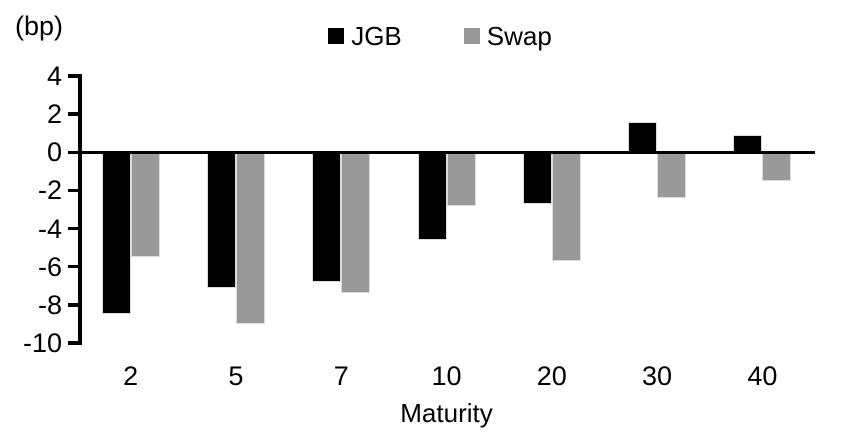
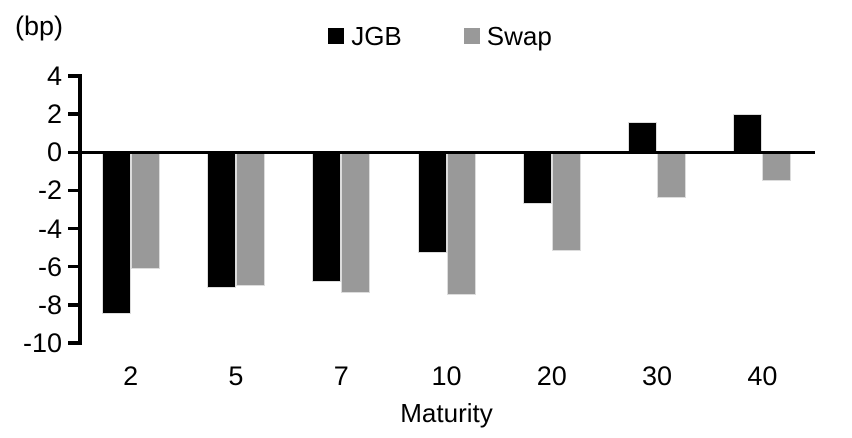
Swap/2: -5.5 -> -6.1
Swap/5: -9.0 -> -7.0
JGB/10: -4.6 -> -5.3
Swap/10: -2.8 -> -7.5
Swap/20: -5.7 -> -5.2
JGB/40: 0.9 -> 2.0
